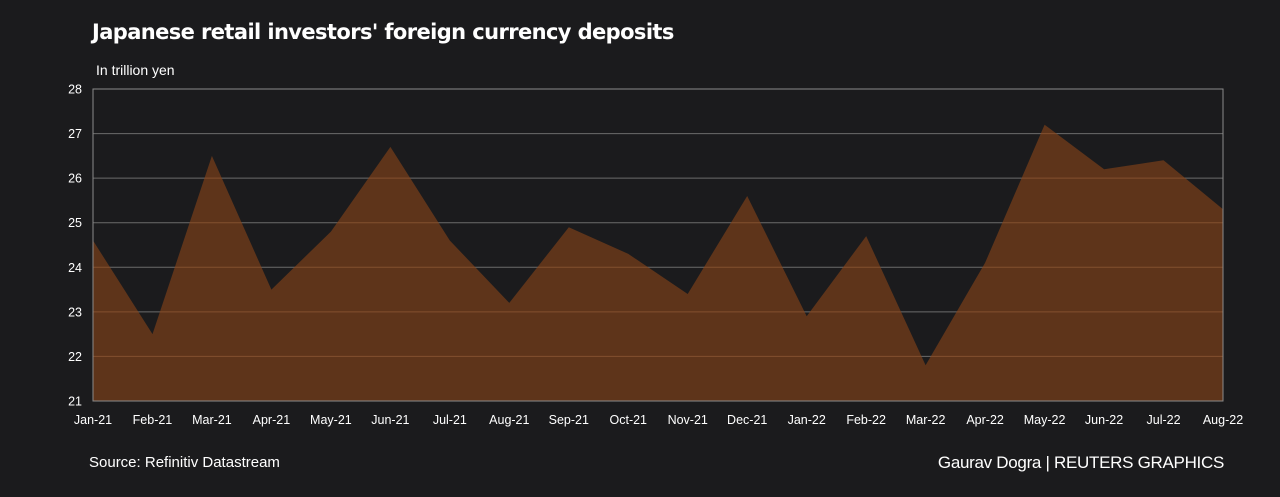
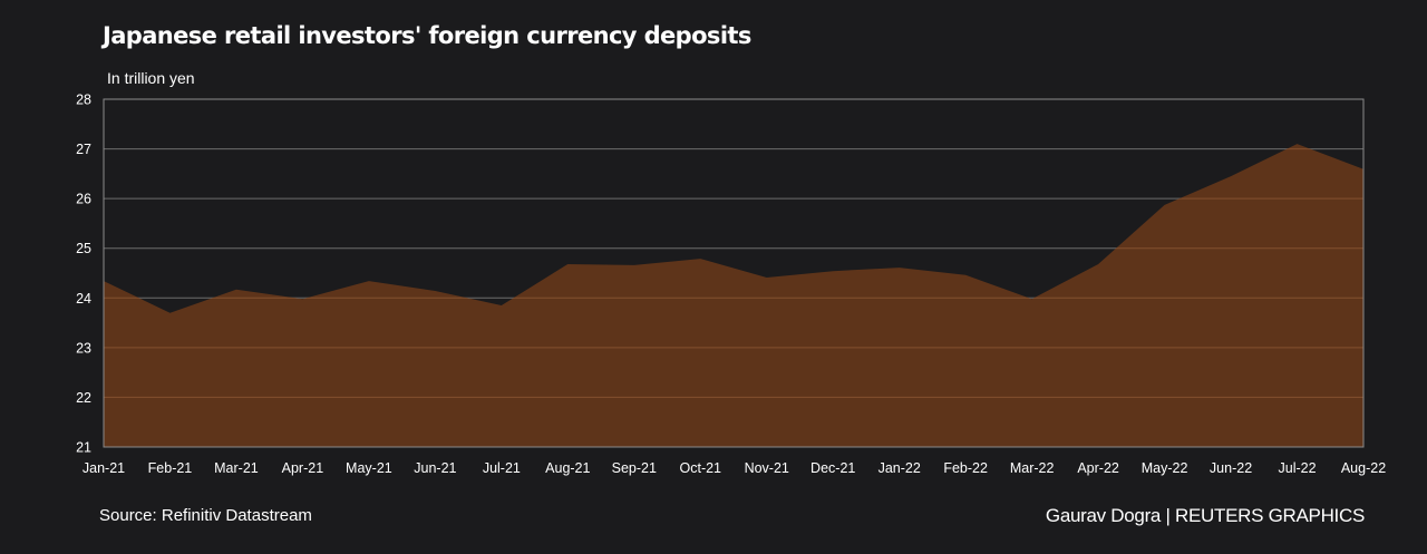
Jan-21: 24.6 -> 24.3
Feb-21: 22.5 -> 23.7
Mar-21: 26.5 -> 24.2
Apr-21: 23.5 -> 24.0
May-21: 24.8 -> 24.3
Jun-21: 26.7 -> 24.1
Jul-21: 24.6 -> 23.9
Aug-21: 23.2 -> 24.7
Sep-21: 24.9 -> 24.7
Oct-21: 24.3 -> 24.8
Nov-21: 23.4 -> 24.4
Dec-21: 25.6 -> 24.5
Jan-22: 22.9 -> 24.6
Feb-22: 24.7 -> 24.5
Mar-22: 21.8 -> 24.0
Apr-22: 24.1 -> 24.7
May-22: 27.2 -> 25.9
Jun-22: 26.2 -> 26.4
Jul-22: 26.4 -> 27.1
Aug-22: 25.3 -> 26.6
